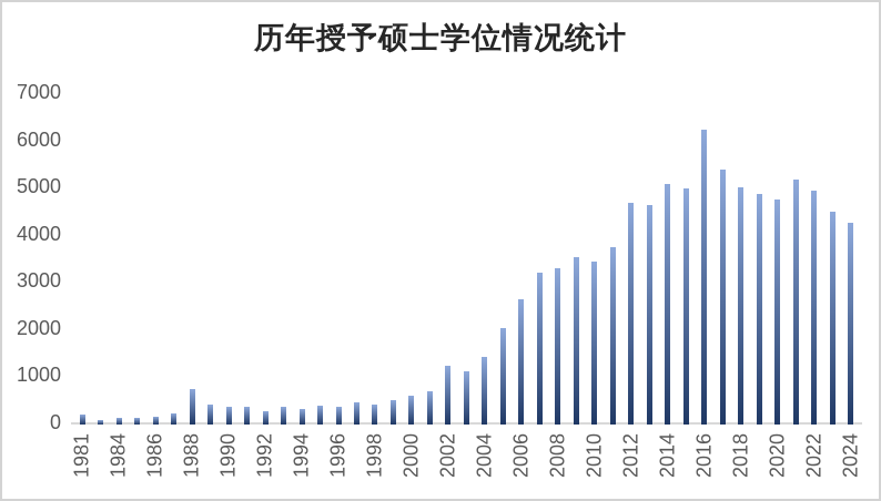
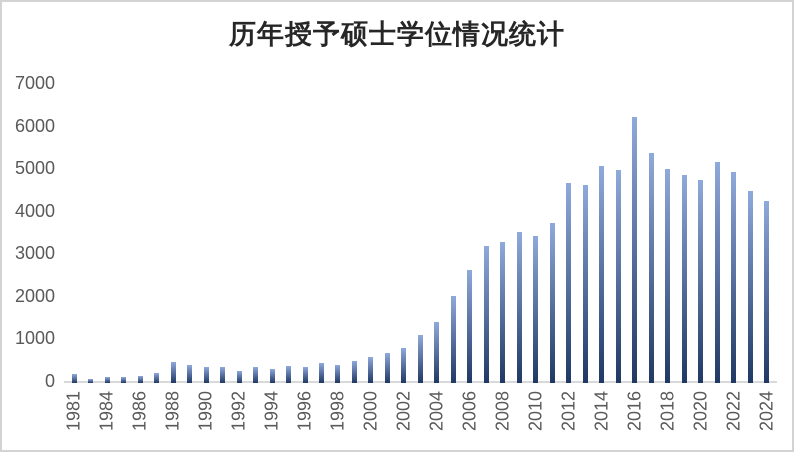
1988: 700 -> 400
2002: 1200 -> 800
